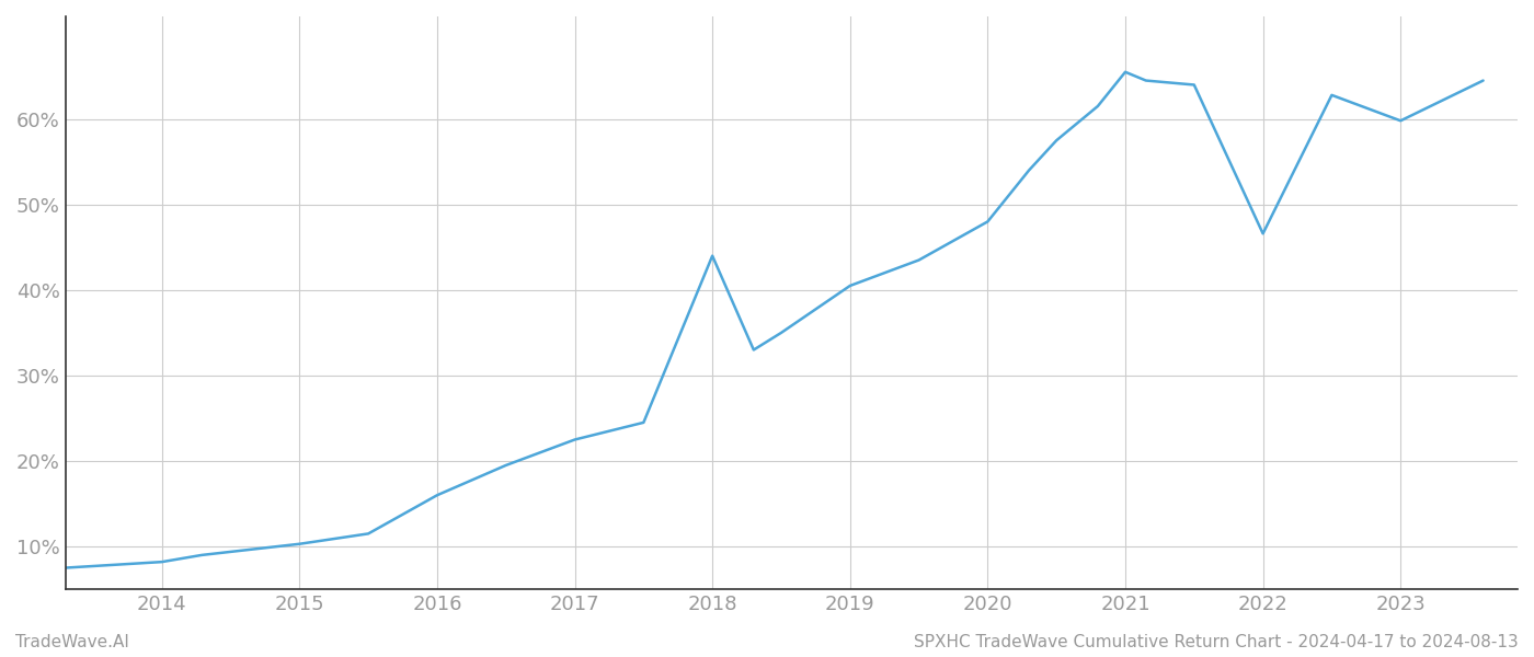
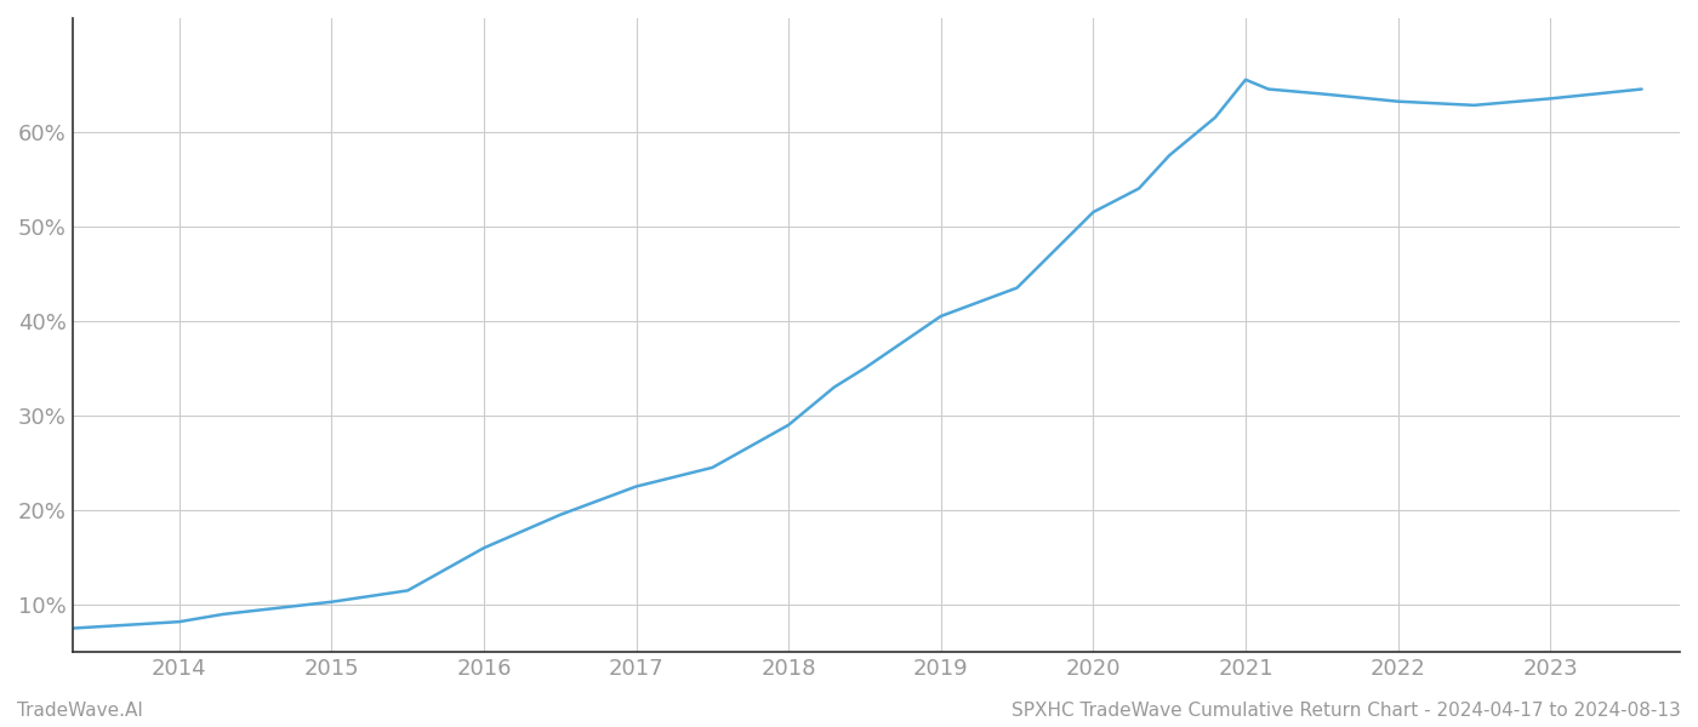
2018: 44.0% -> 29.0%
2020: 48.0% -> 51.5%
2022: 46.6% -> 63.2%
2023: 59.8% -> 63.5%
